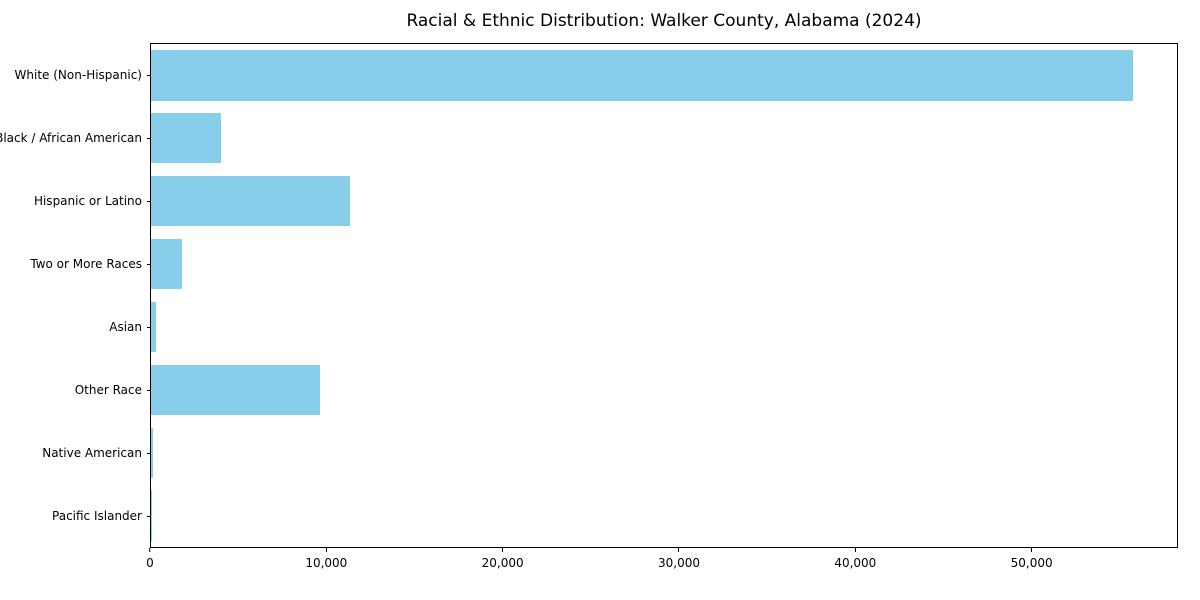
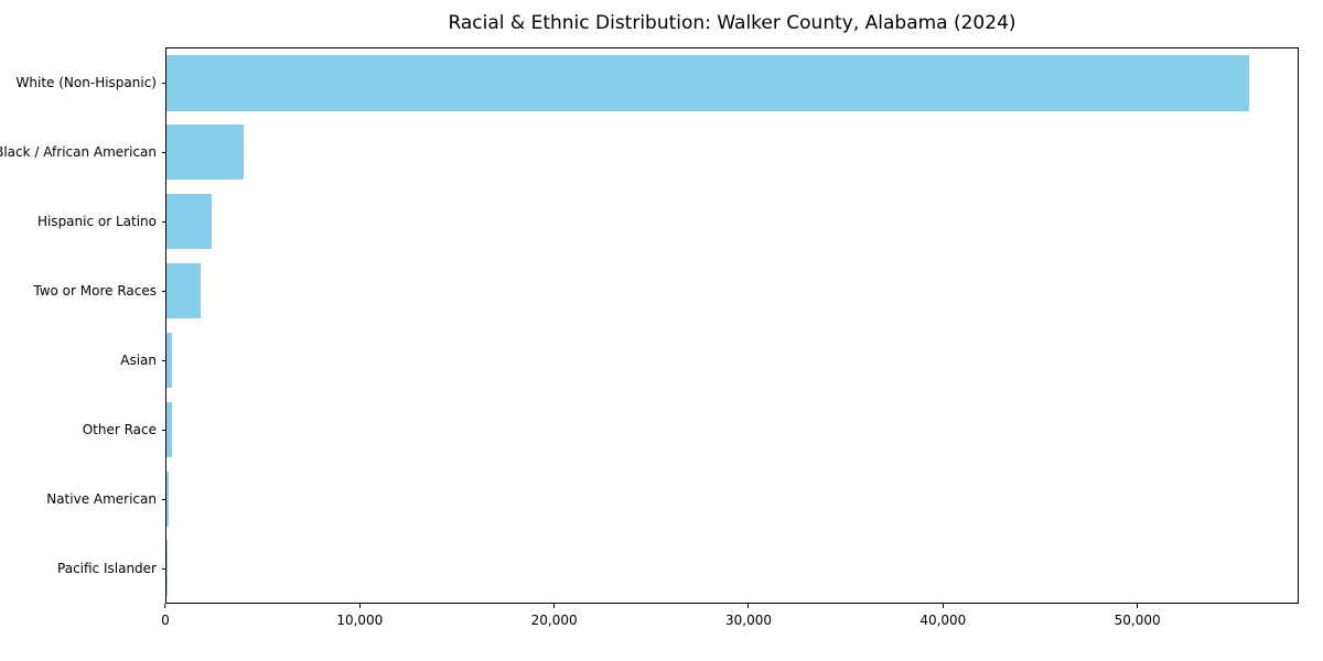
Hispanic or Latino: 11300 -> 2400
Other Race: 9600 -> 300
